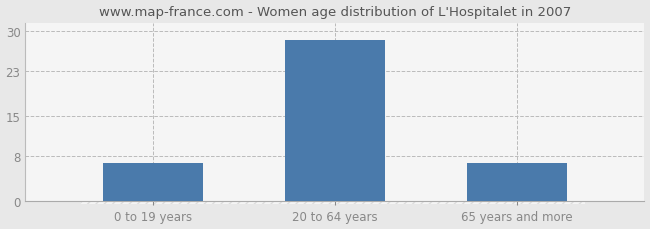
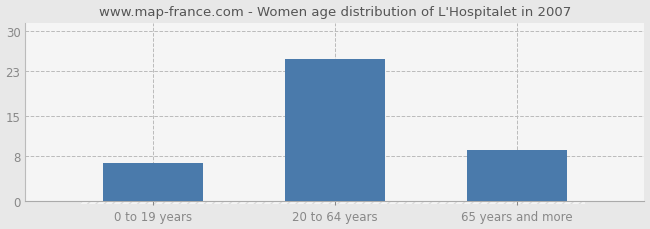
20 to 64 years: 28.5 -> 25.2
65 years and more: 6.8 -> 9.0
